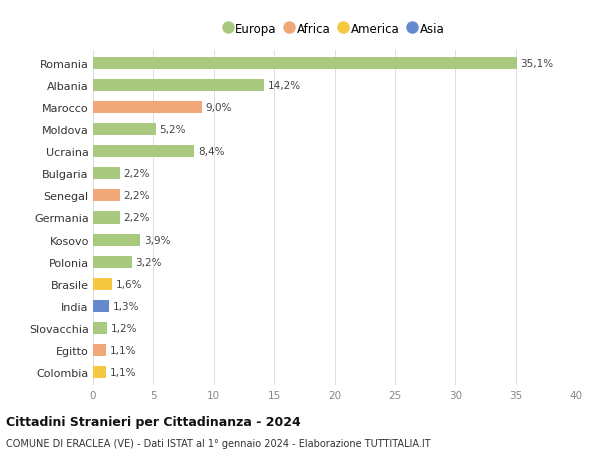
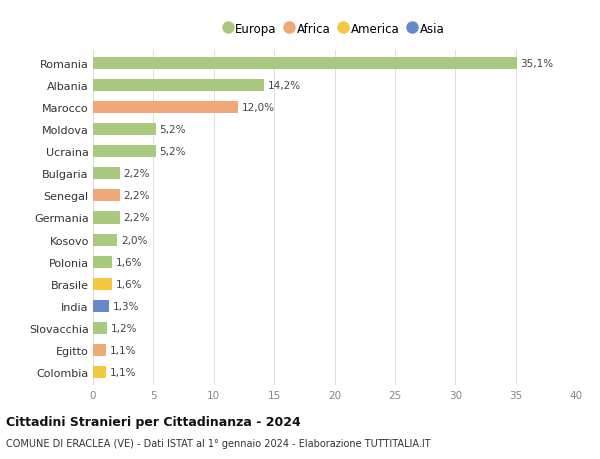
Marocco: 9,0% -> 12,0%
Ucraina: 8,4% -> 5,2%
Kosovo: 3,9% -> 2,0%
Polonia: 3,2% -> 1,6%
